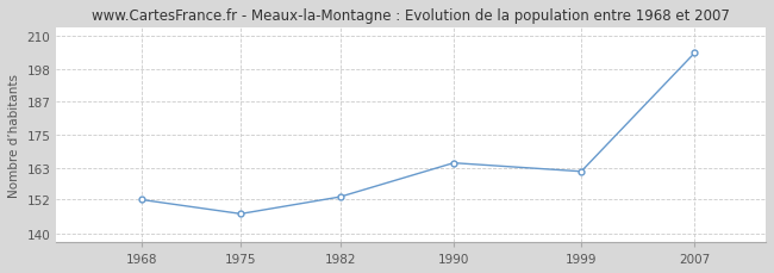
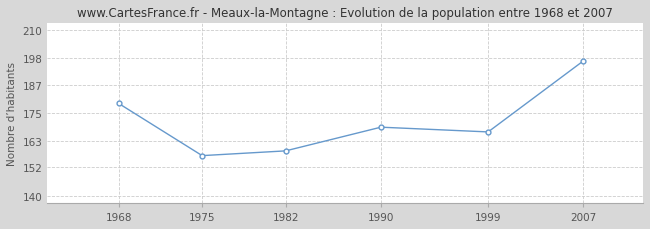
1968: 152 -> 179
1975: 147 -> 157
1982: 153 -> 159
1990: 165 -> 169
1999: 162 -> 167
2007: 204 -> 197
